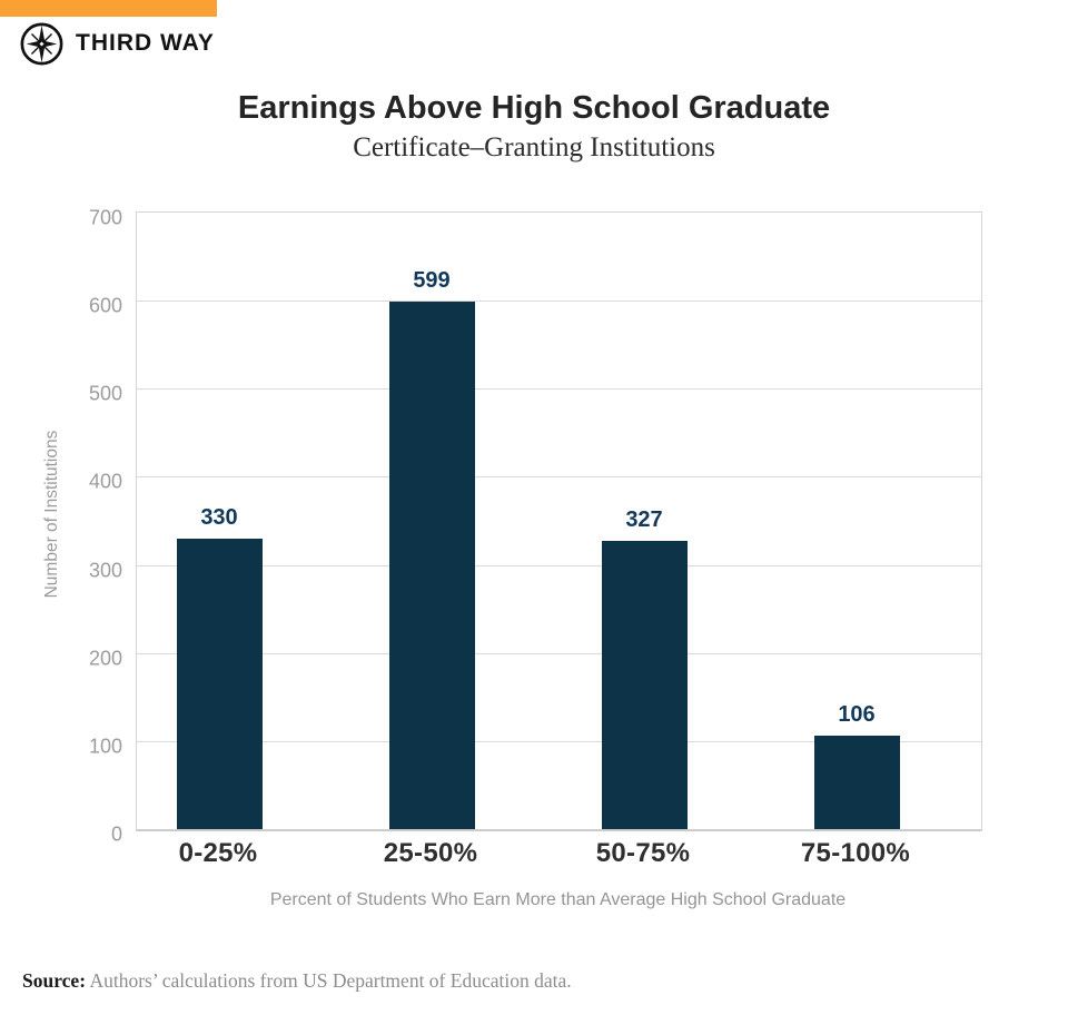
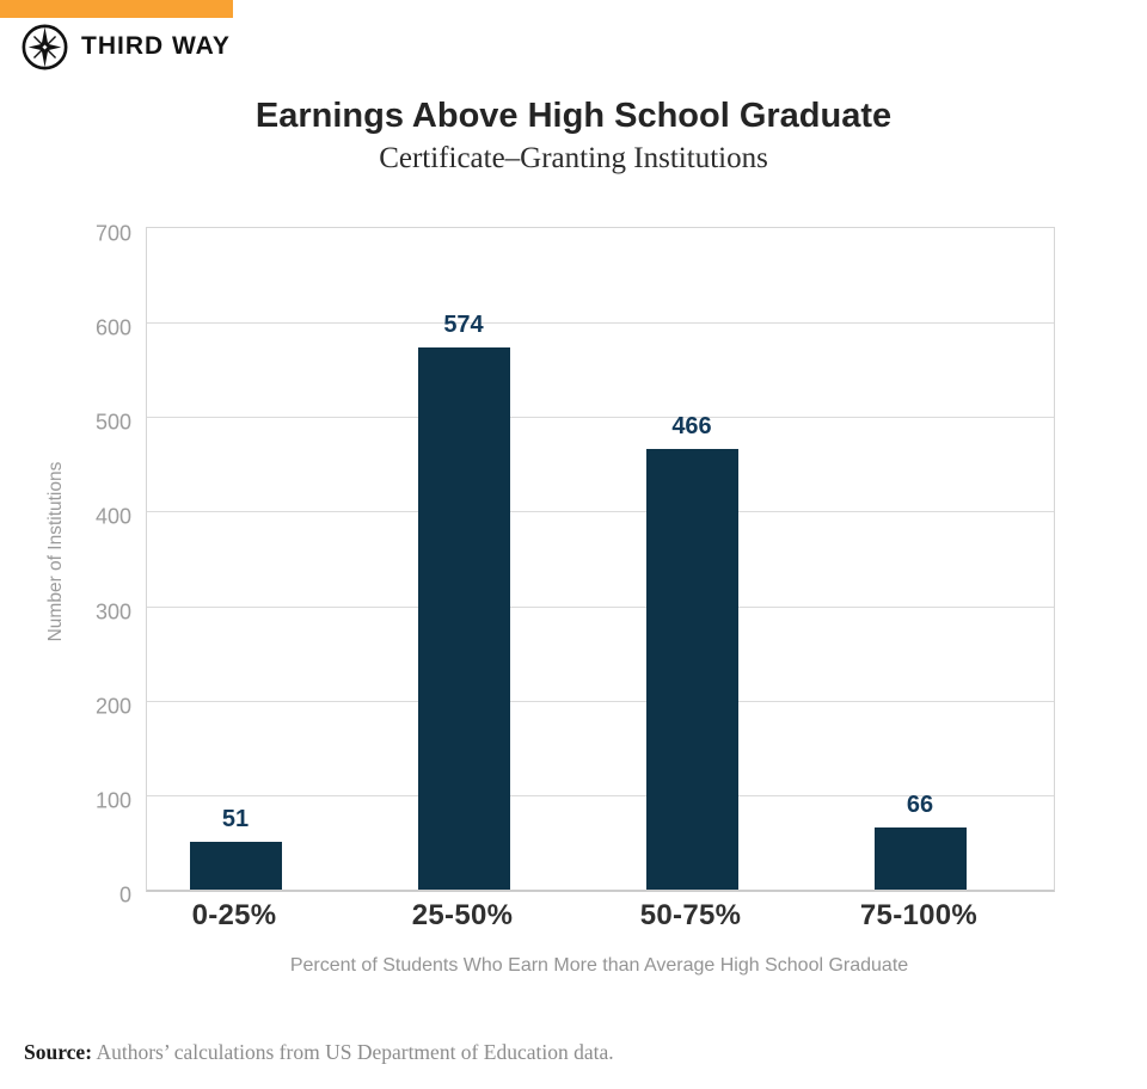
0-25%: 330 -> 51
25-50%: 599 -> 574
50-75%: 327 -> 466
75-100%: 106 -> 66
